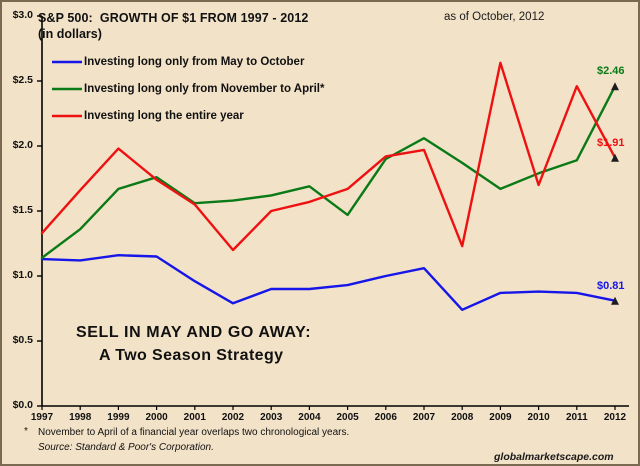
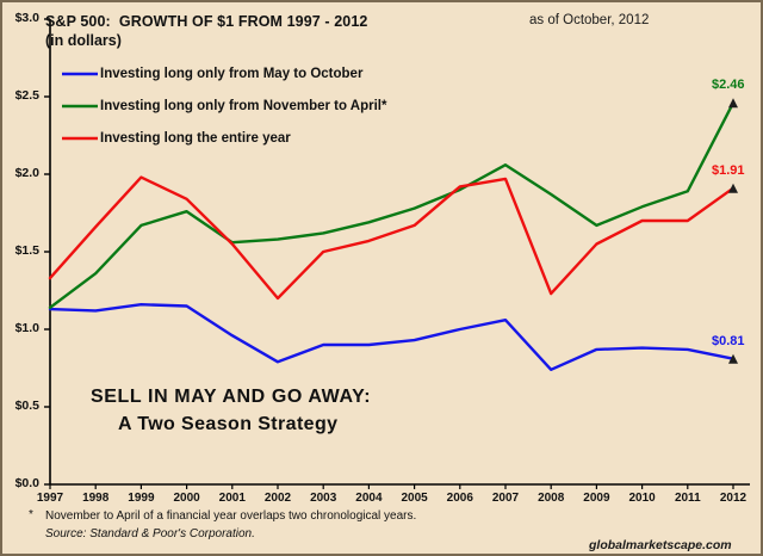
Investing long the entire year/2000: $1.74 -> $1.84
Investing long only from November to April*/2005: $1.47 -> $1.78
Investing long the entire year/2009: $2.64 -> $1.55
Investing long the entire year/2011: $2.46 -> $1.70
